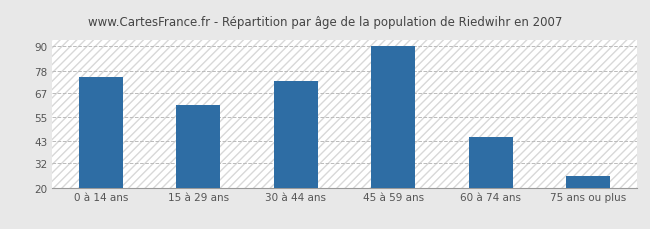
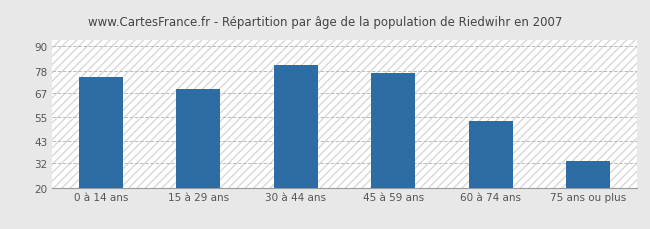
15 à 29 ans: 61 -> 69
30 à 44 ans: 73 -> 81
45 à 59 ans: 90 -> 77
60 à 74 ans: 45 -> 53
75 ans ou plus: 26 -> 33
